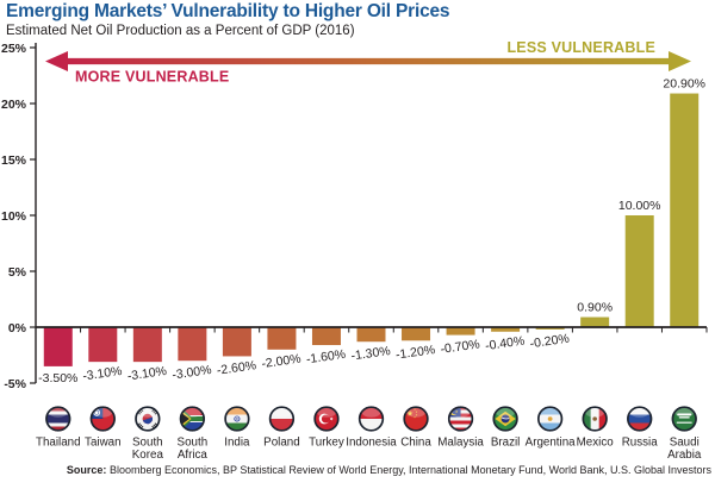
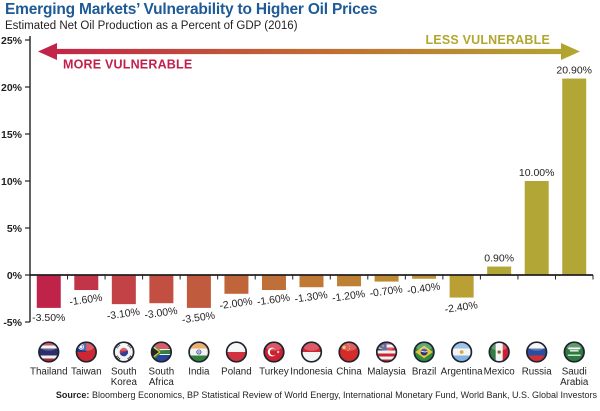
Taiwan: -3.10% -> -1.60%
India: -2.60% -> -3.50%
Argentina: -0.20% -> -2.40%
